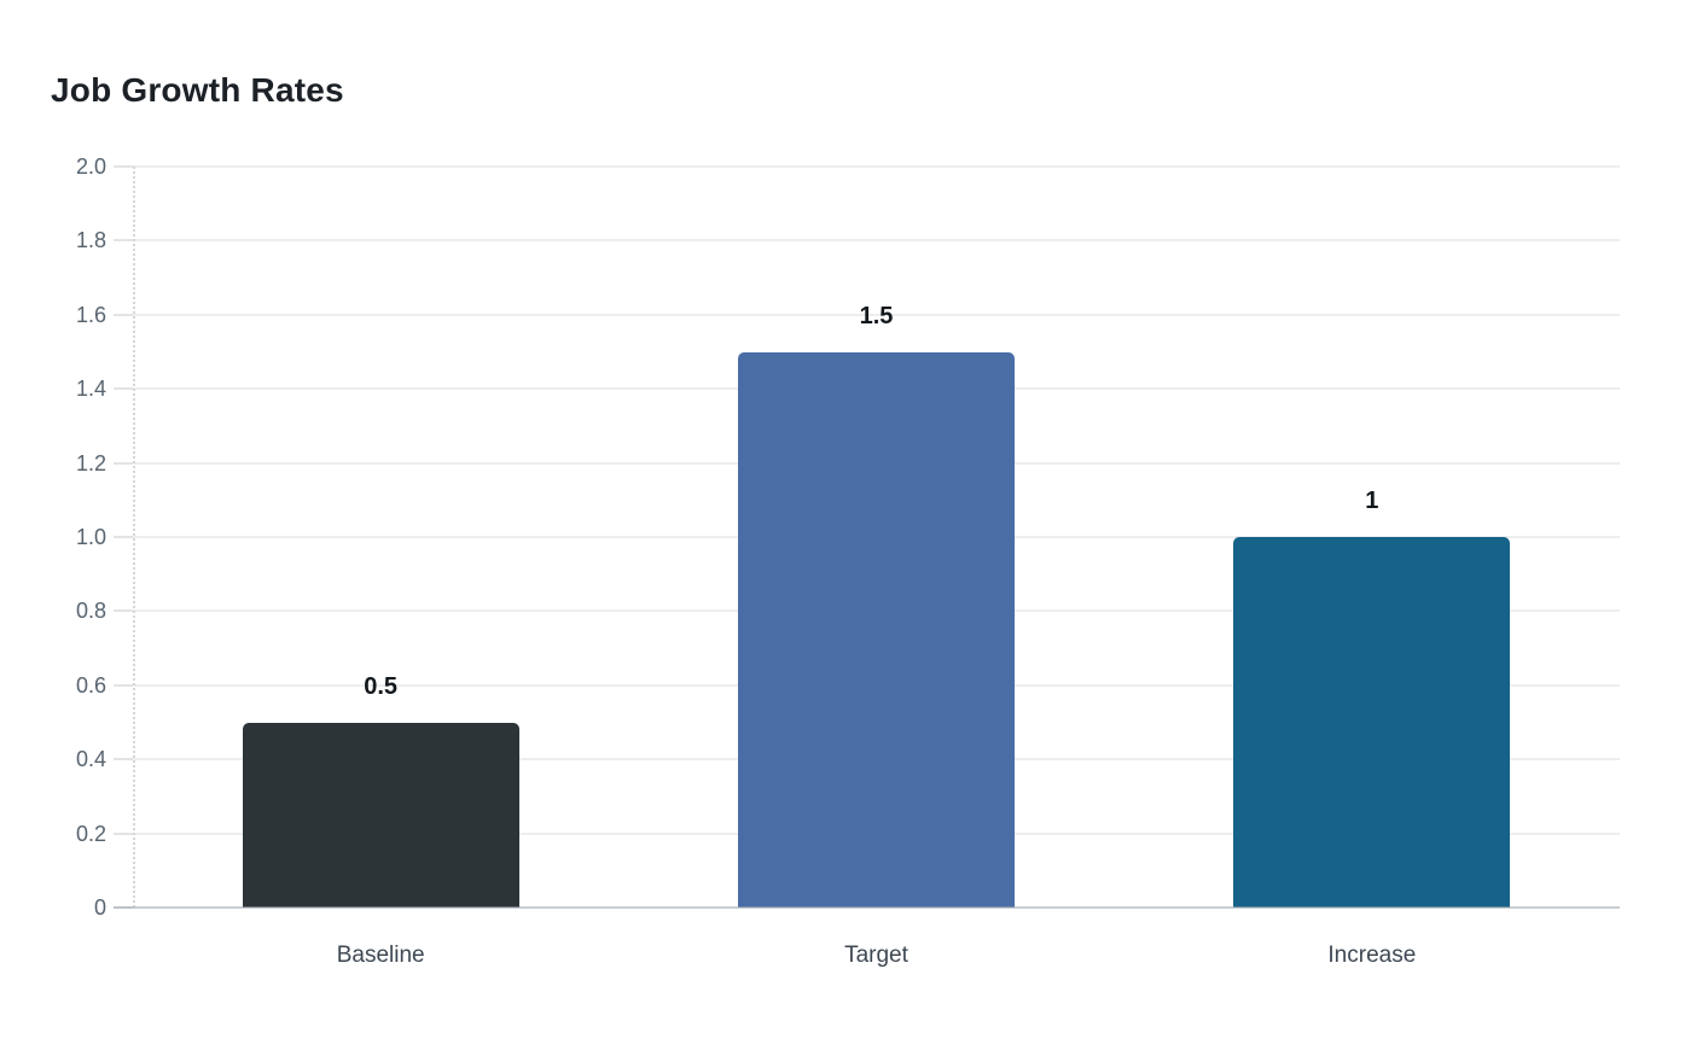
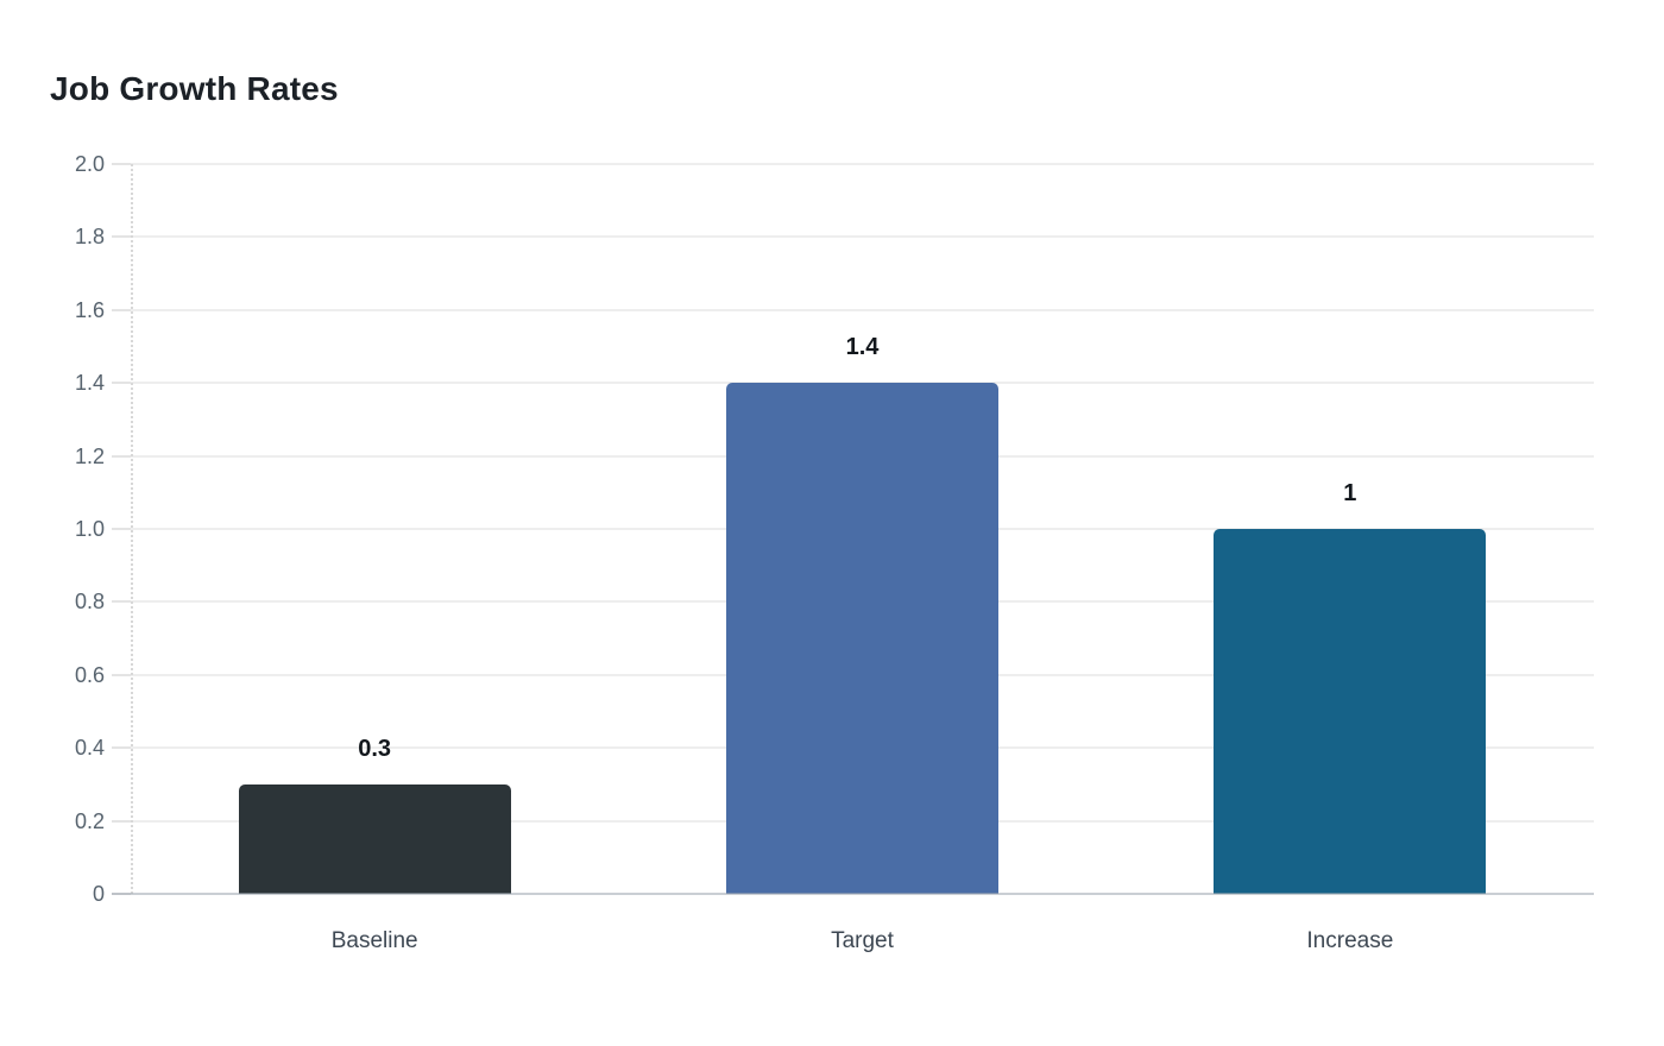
Baseline: 0.5 -> 0.3
Target: 1.5 -> 1.4
